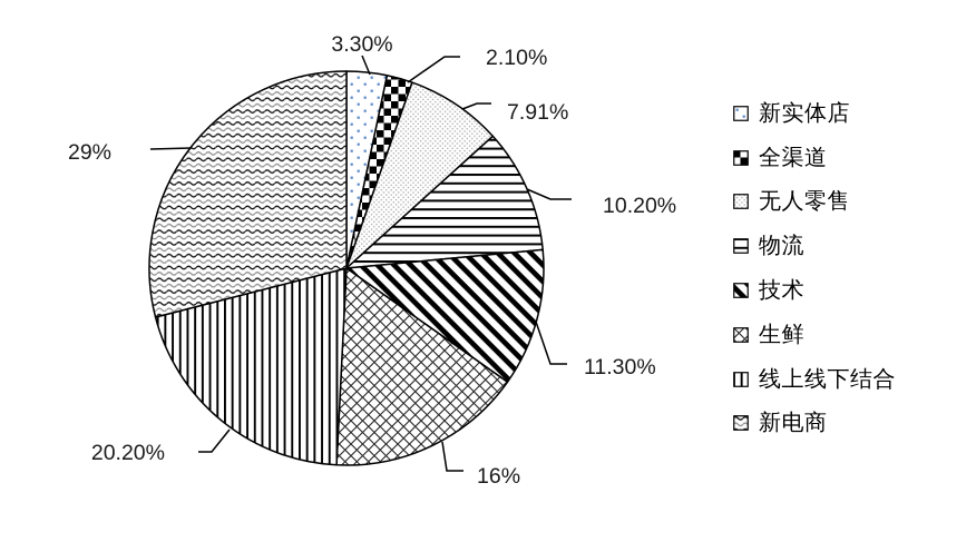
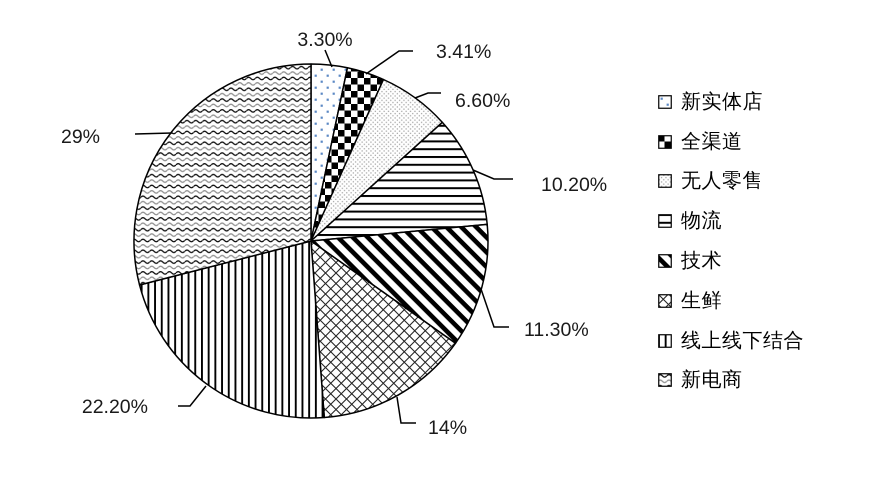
全渠道: 2.10% -> 3.41%
无人零售: 7.91% -> 6.60%
生鲜: 16% -> 14%
线上线下结合: 20.20% -> 22.20%
